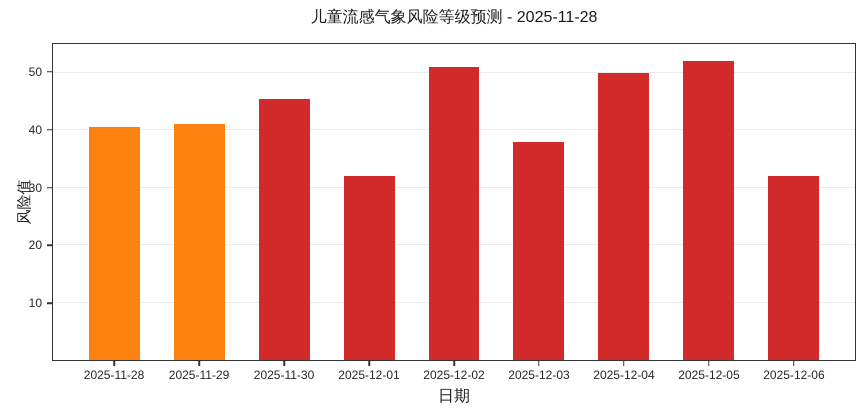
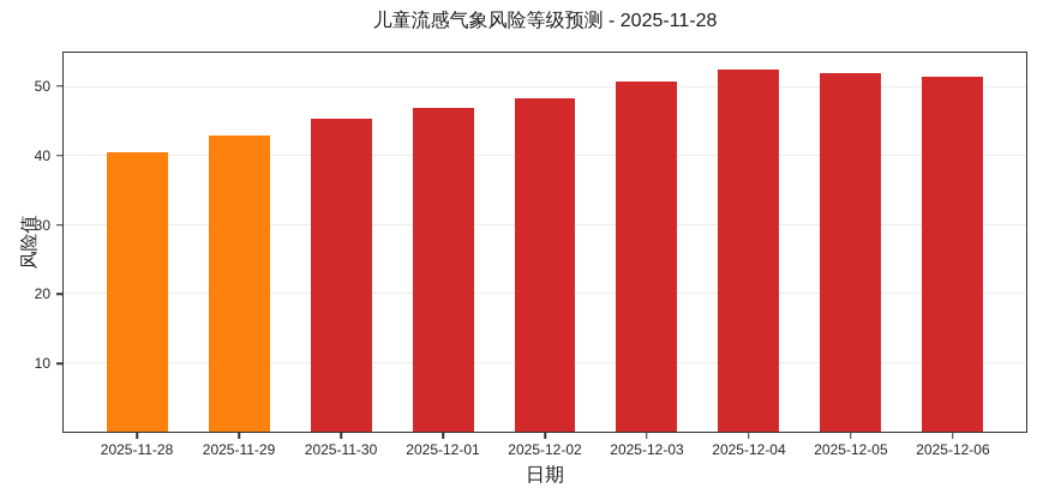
2025-11-29: 41 -> 43
2025-12-01: 32 -> 47
2025-12-02: 51 -> 48
2025-12-03: 38 -> 51
2025-12-04: 50 -> 52
2025-12-06: 32 -> 52
